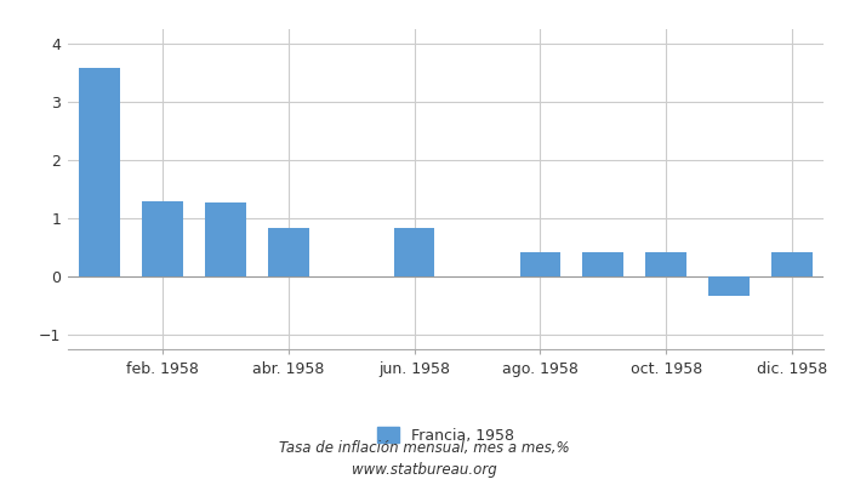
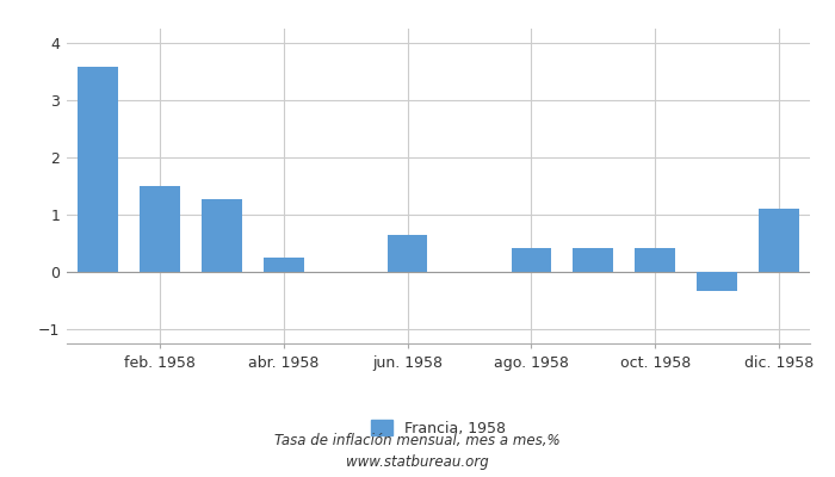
feb. 1958: 1.29 -> 1.50
abr. 1958: 0.84 -> 0.25
jun. 1958: 0.83 -> 0.65
dic. 1958: 0.42 -> 1.10
